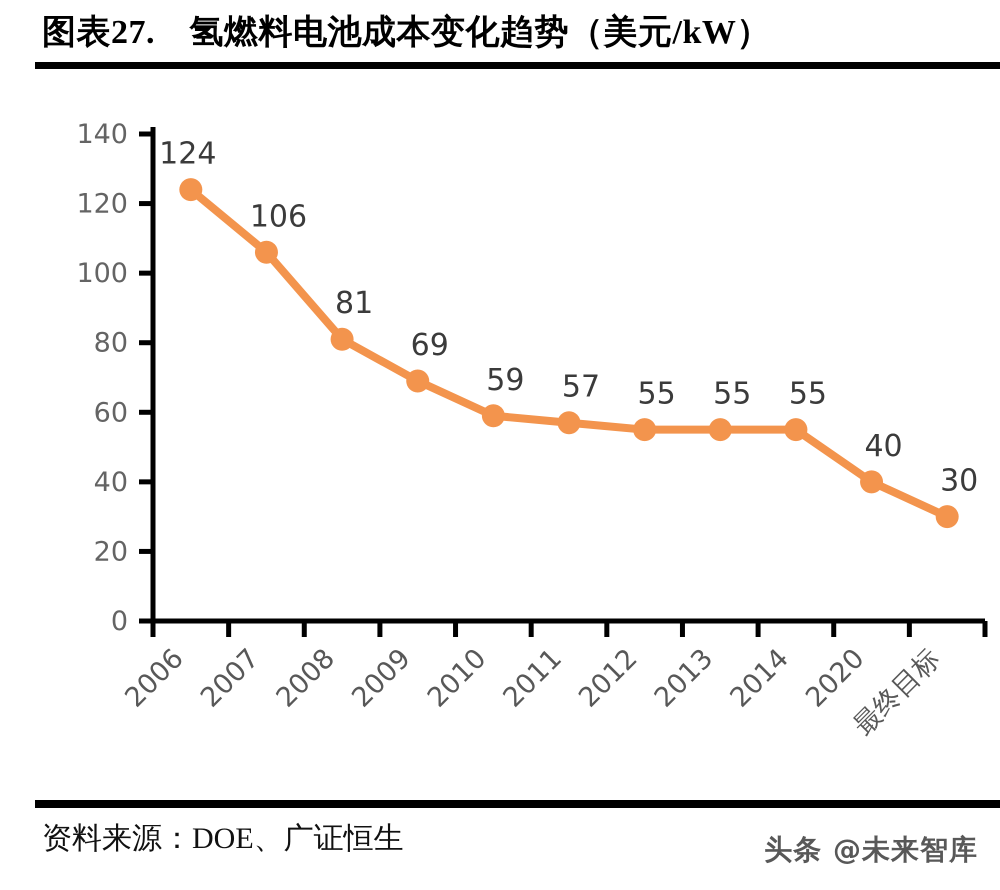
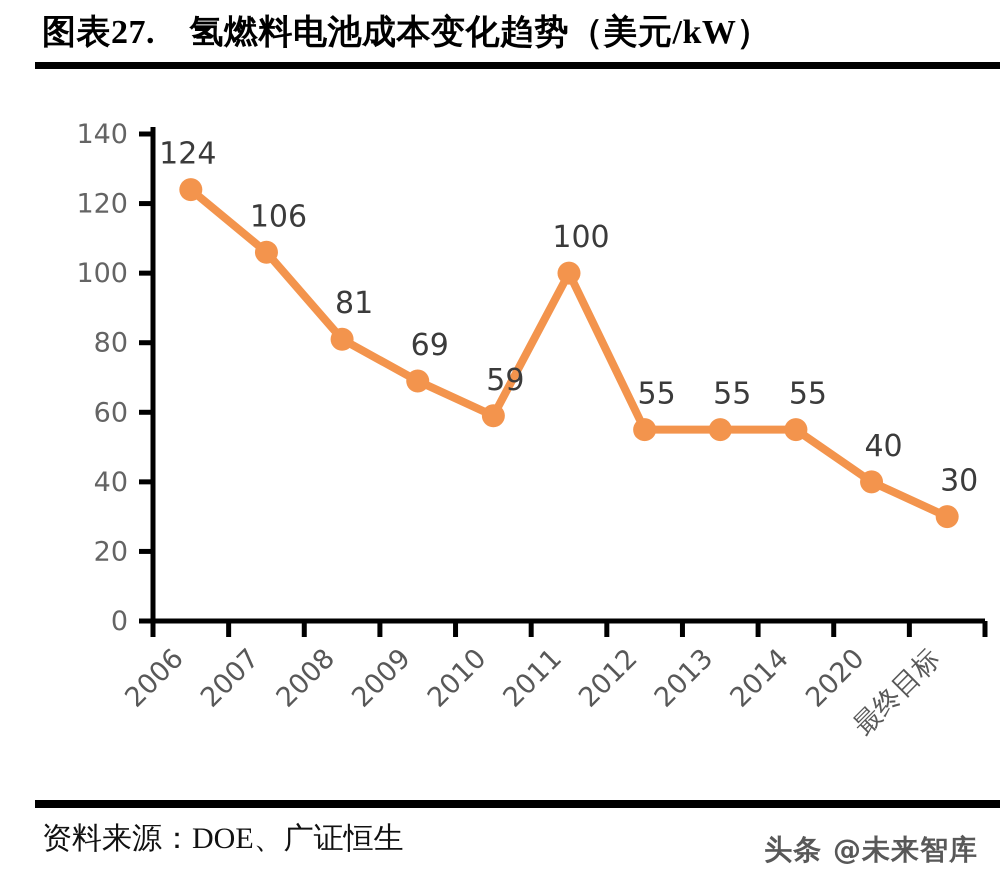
2011: 57 -> 100
